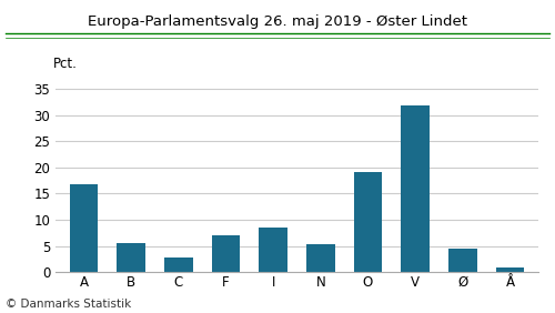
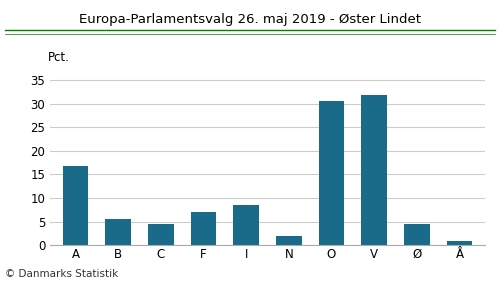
C: 2.8 -> 4.5
N: 5.4 -> 2.0
O: 19.1 -> 30.5
